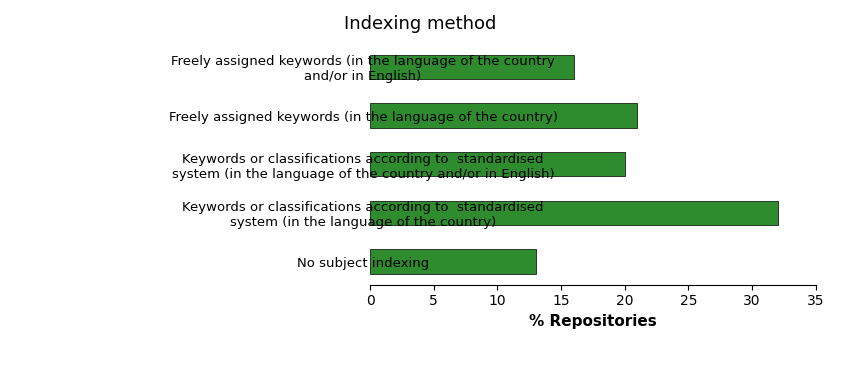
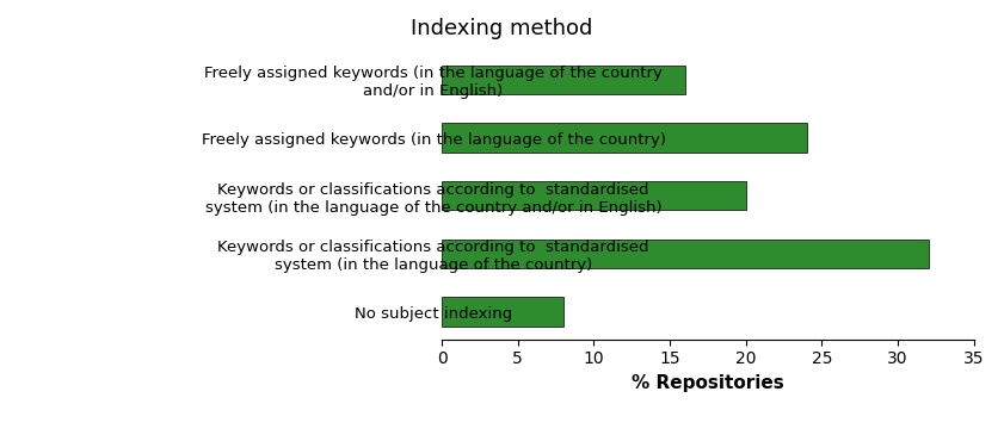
Freely assigned keywords (in the language of the country): 21 -> 24
No subject indexing: 13 -> 8
